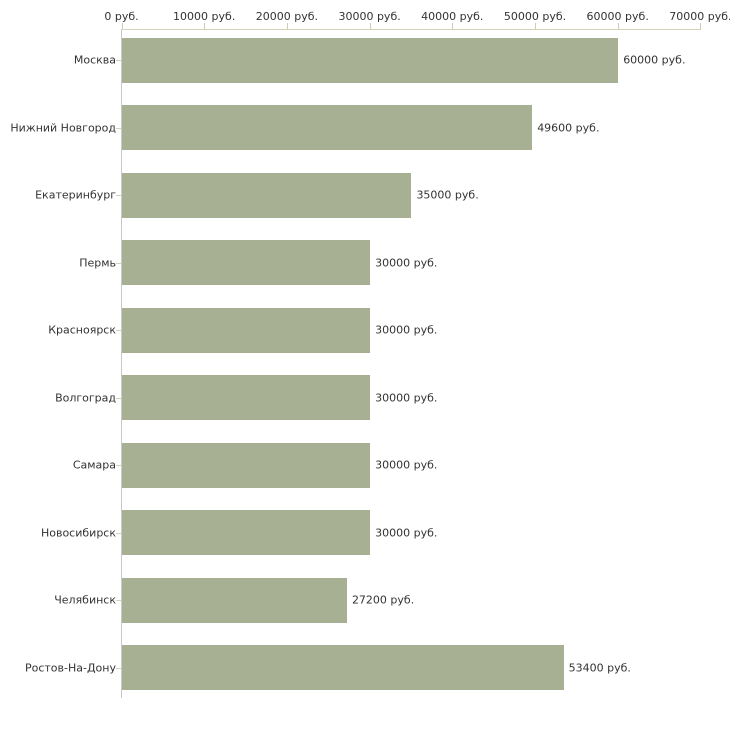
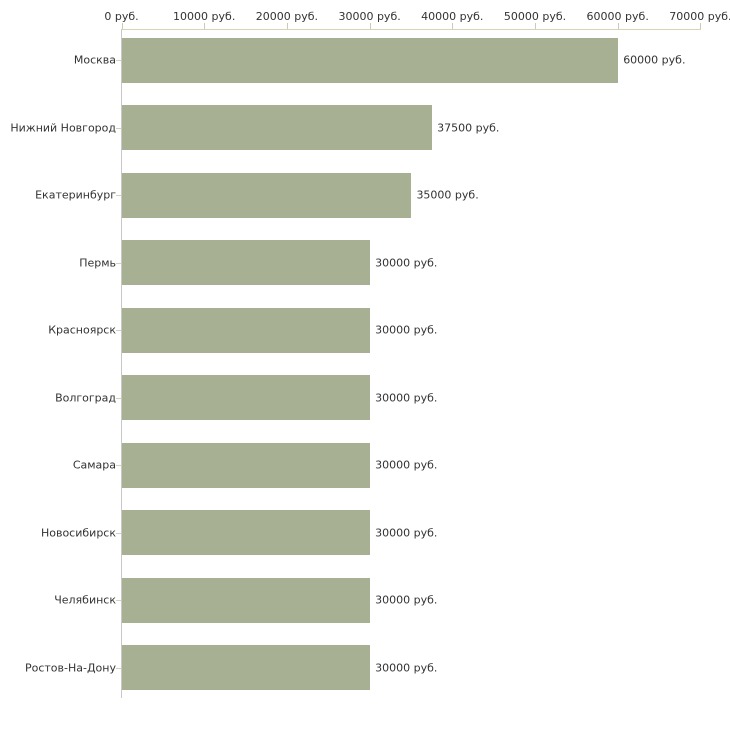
Нижний Новгород: 49600 -> 37500
Челябинск: 27200 -> 30000
Ростов-На-Дону: 53400 -> 30000
